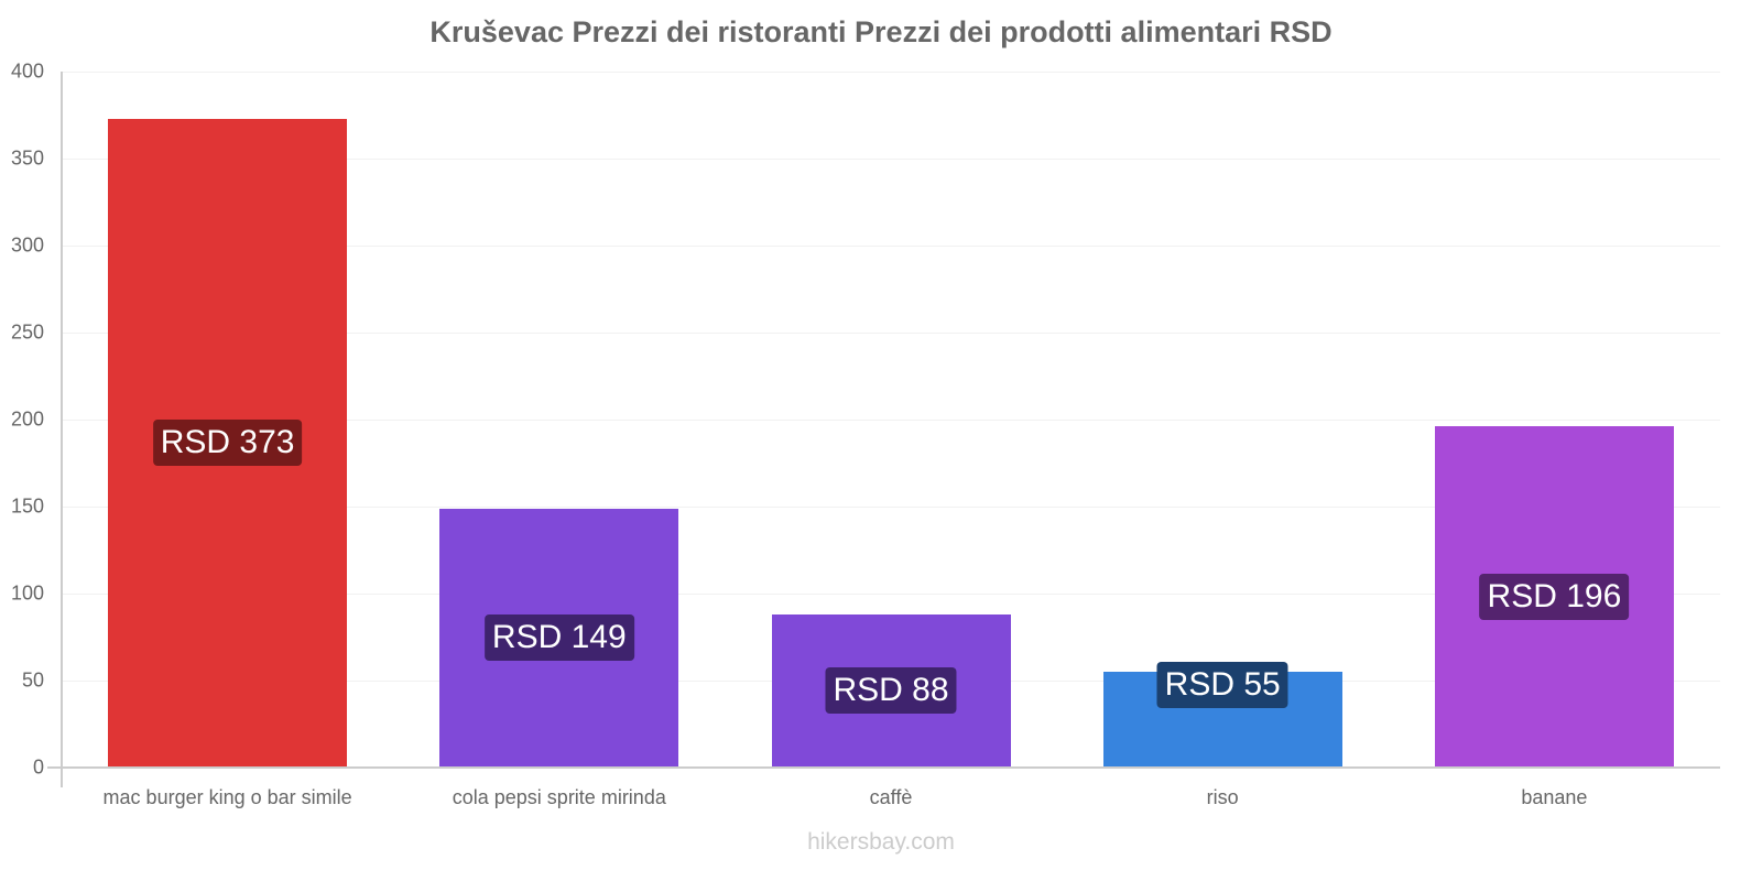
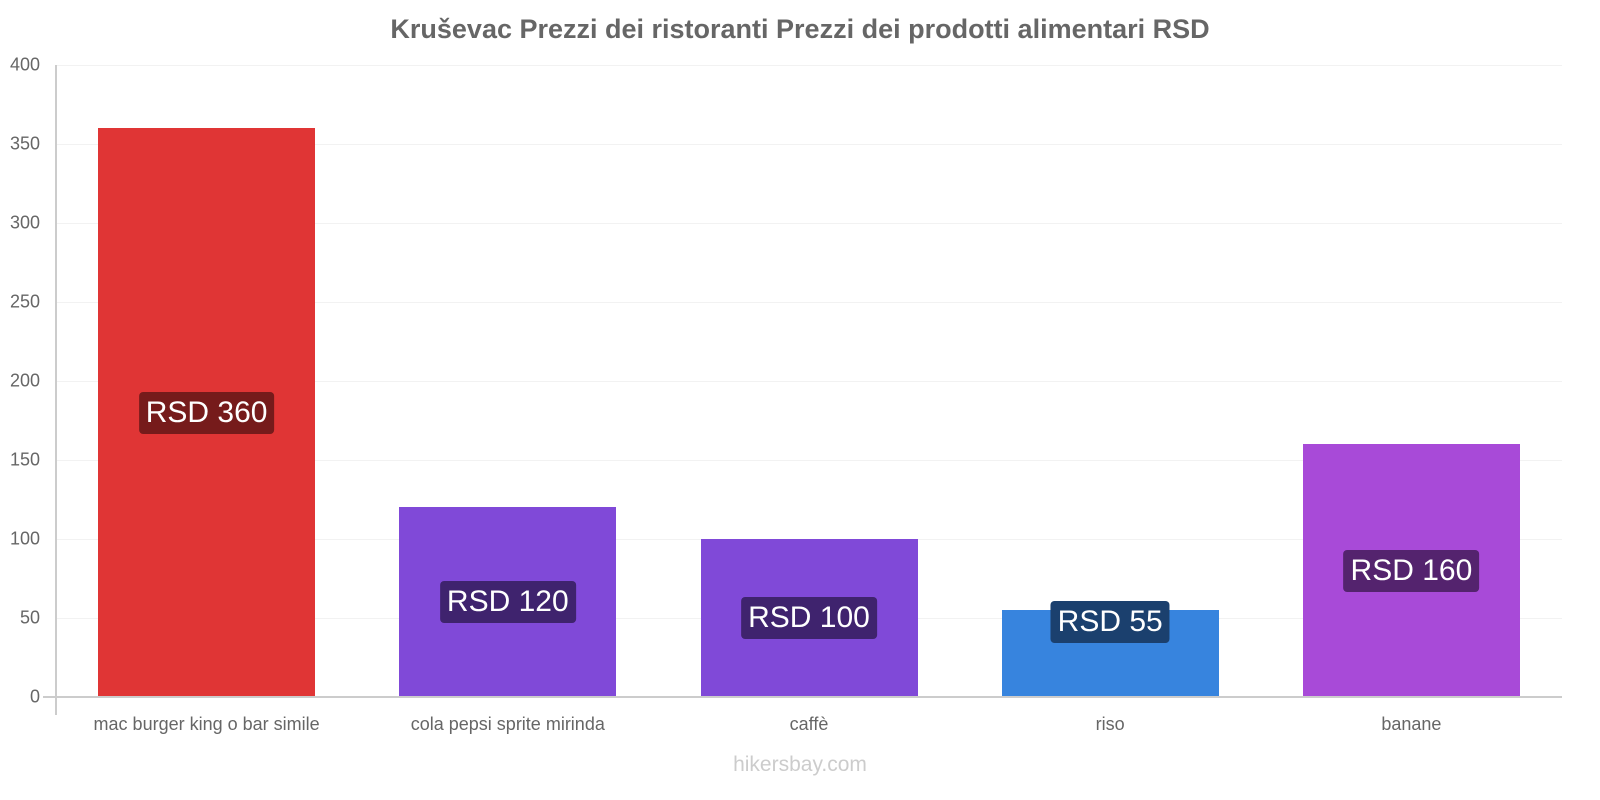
mac burger king o bar simile: 373 -> 360
cola pepsi sprite mirinda: 149 -> 120
caffè: 88 -> 100
banane: 196 -> 160
